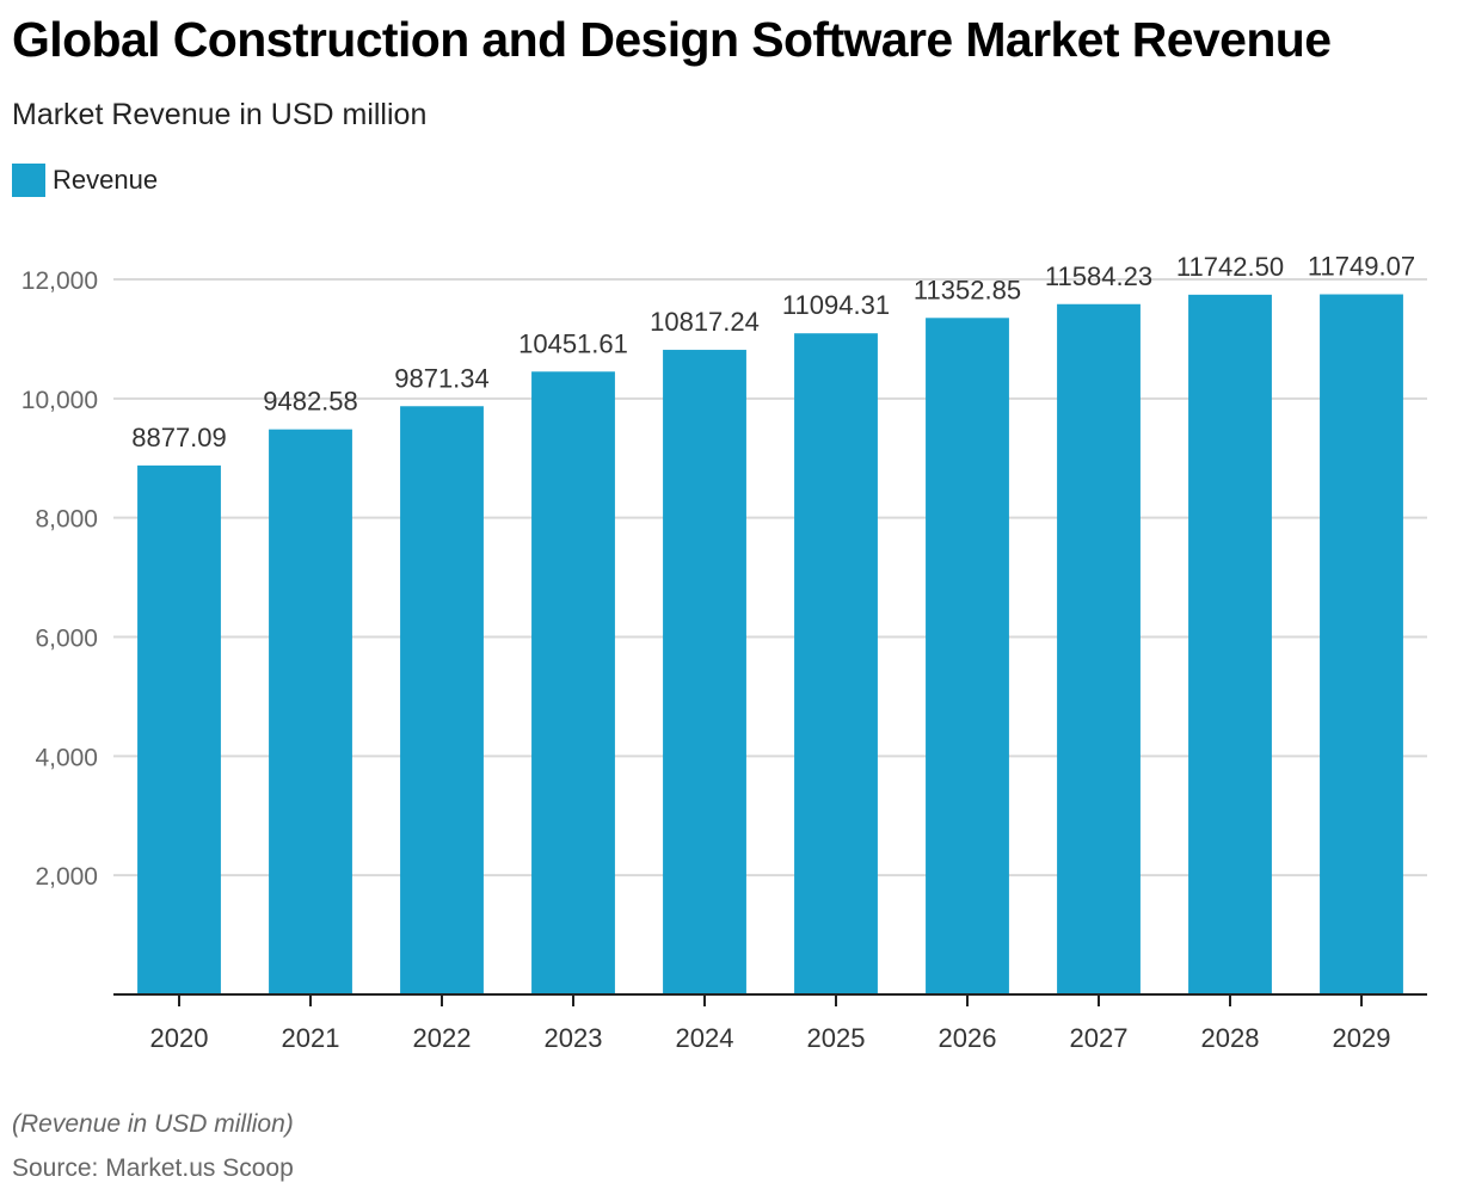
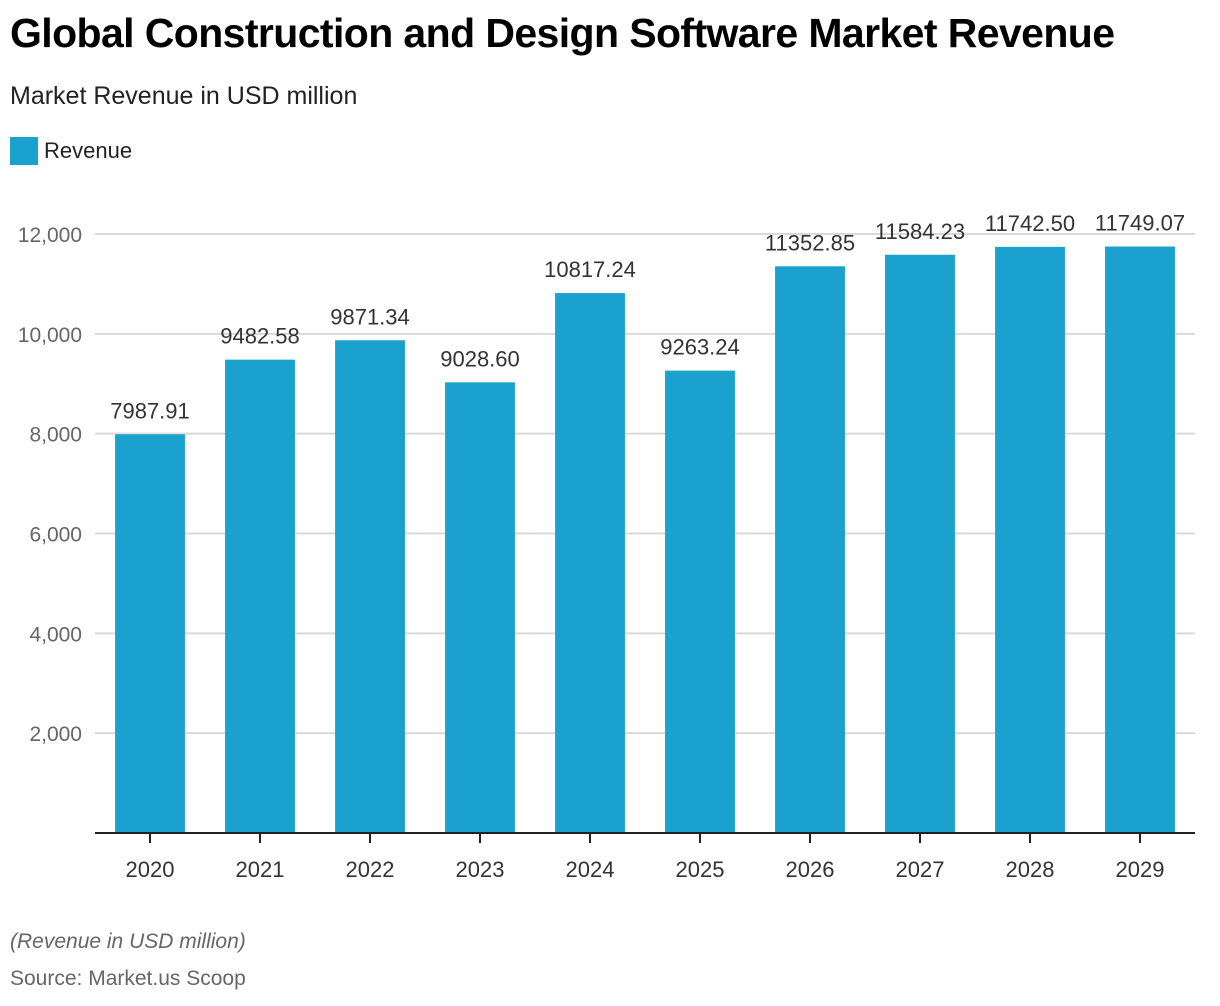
2020: 8877.09 -> 7987.91
2023: 10451.61 -> 9028.60
2025: 11094.31 -> 9263.24
